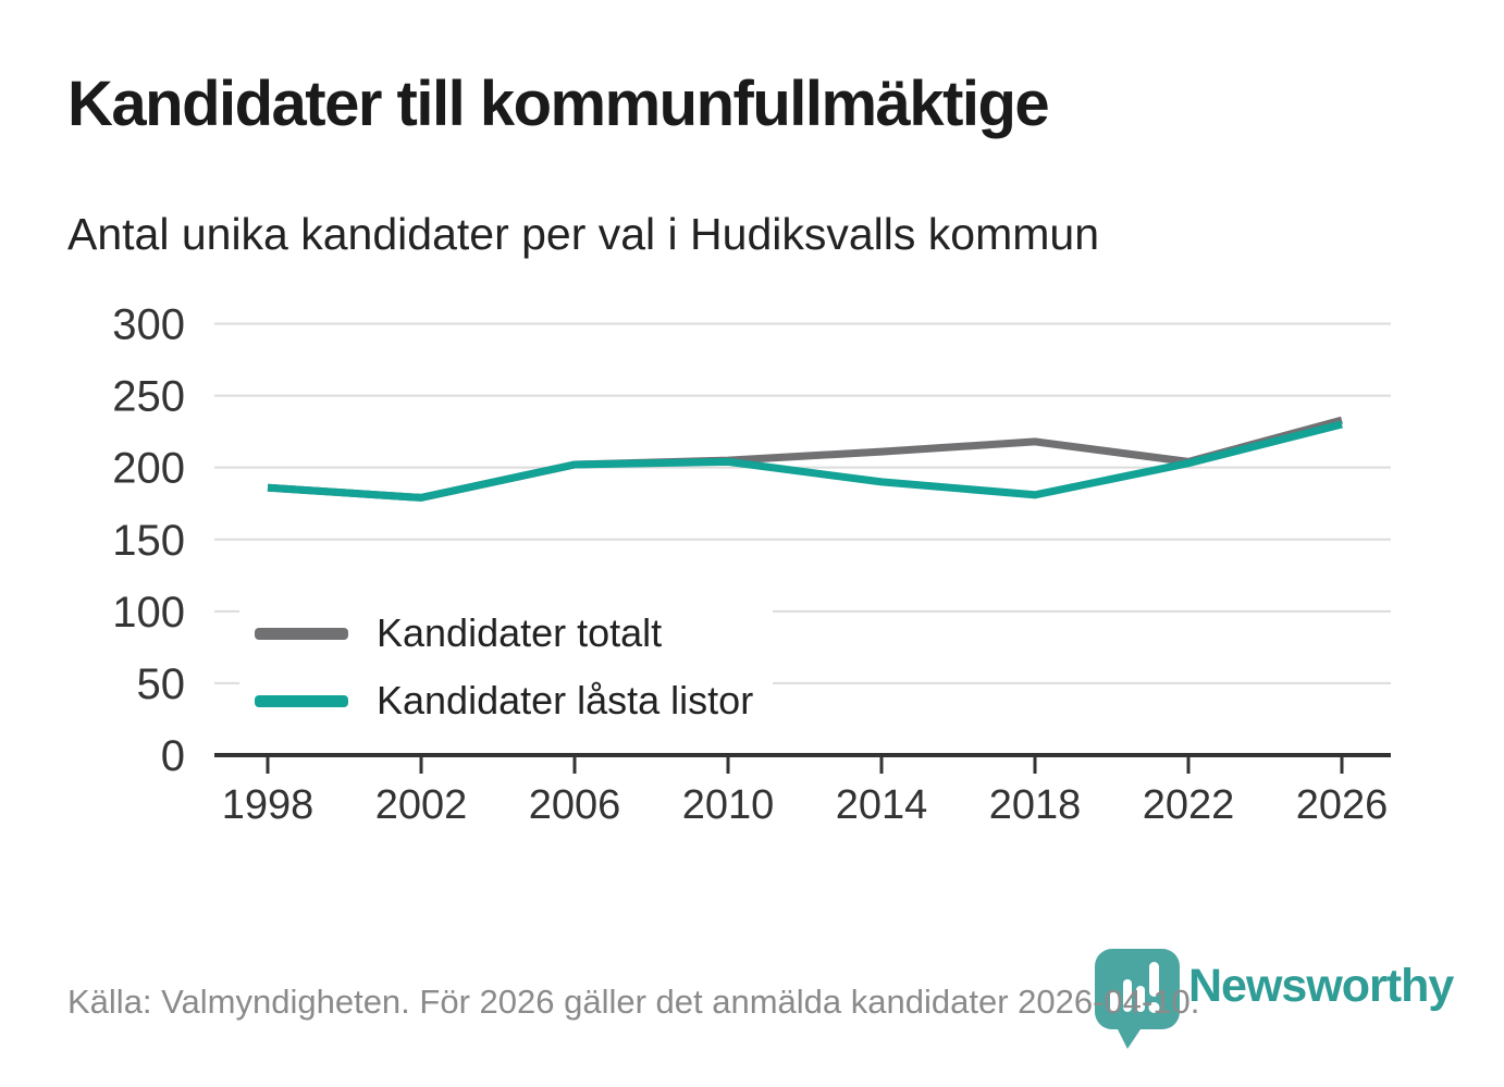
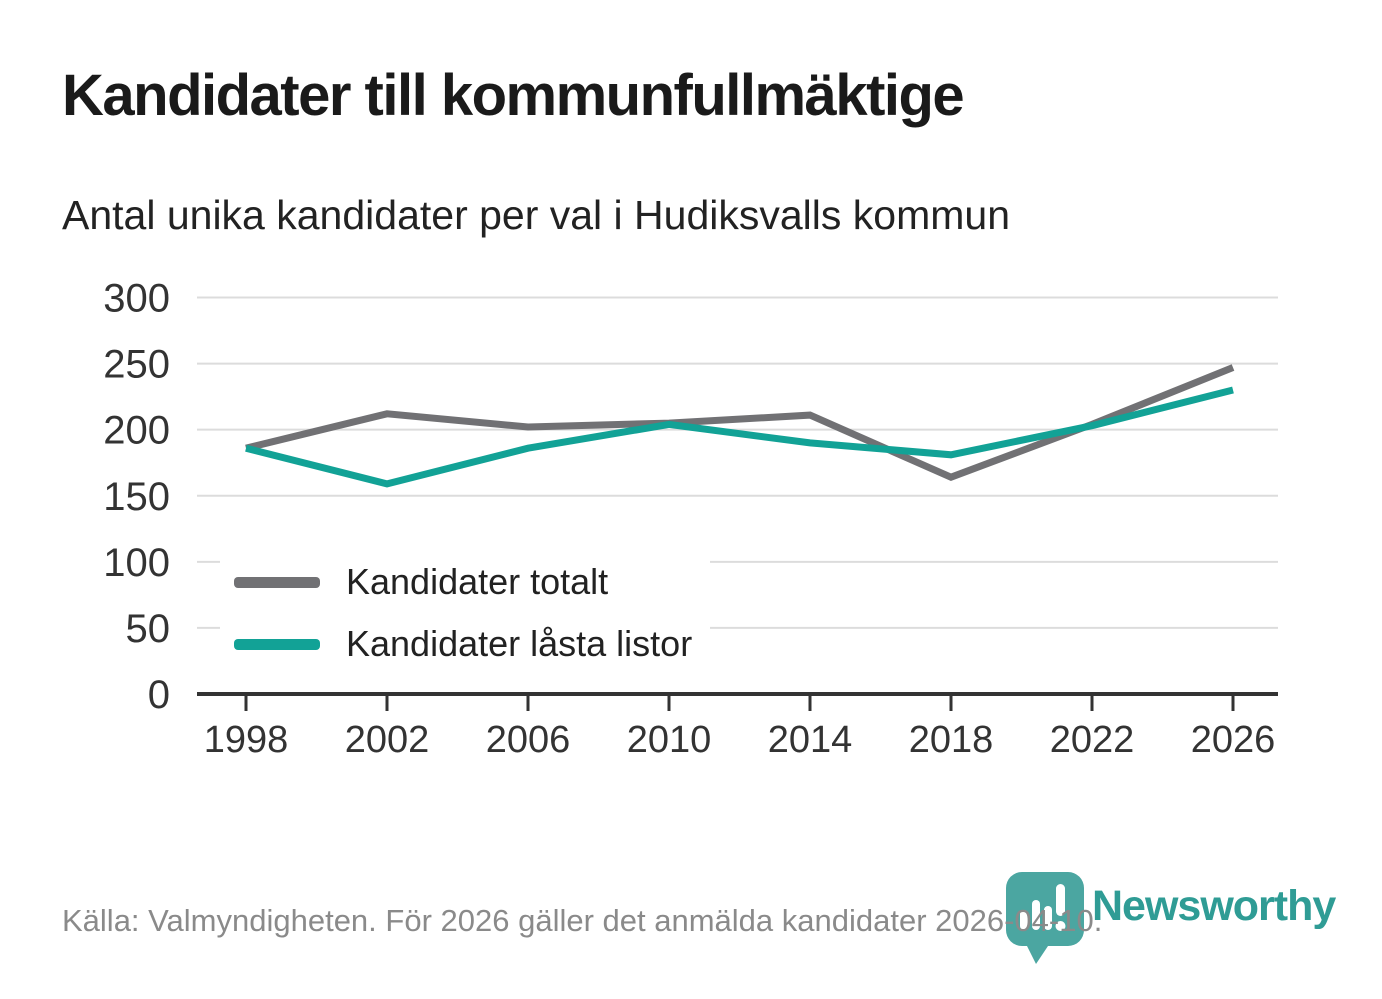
Kandidater totalt/2002: 179 -> 212
Kandidater låsta listor/2002: 179 -> 159
Kandidater låsta listor/2006: 202 -> 186
Kandidater totalt/2018: 218 -> 164
Kandidater totalt/2026: 233 -> 247
